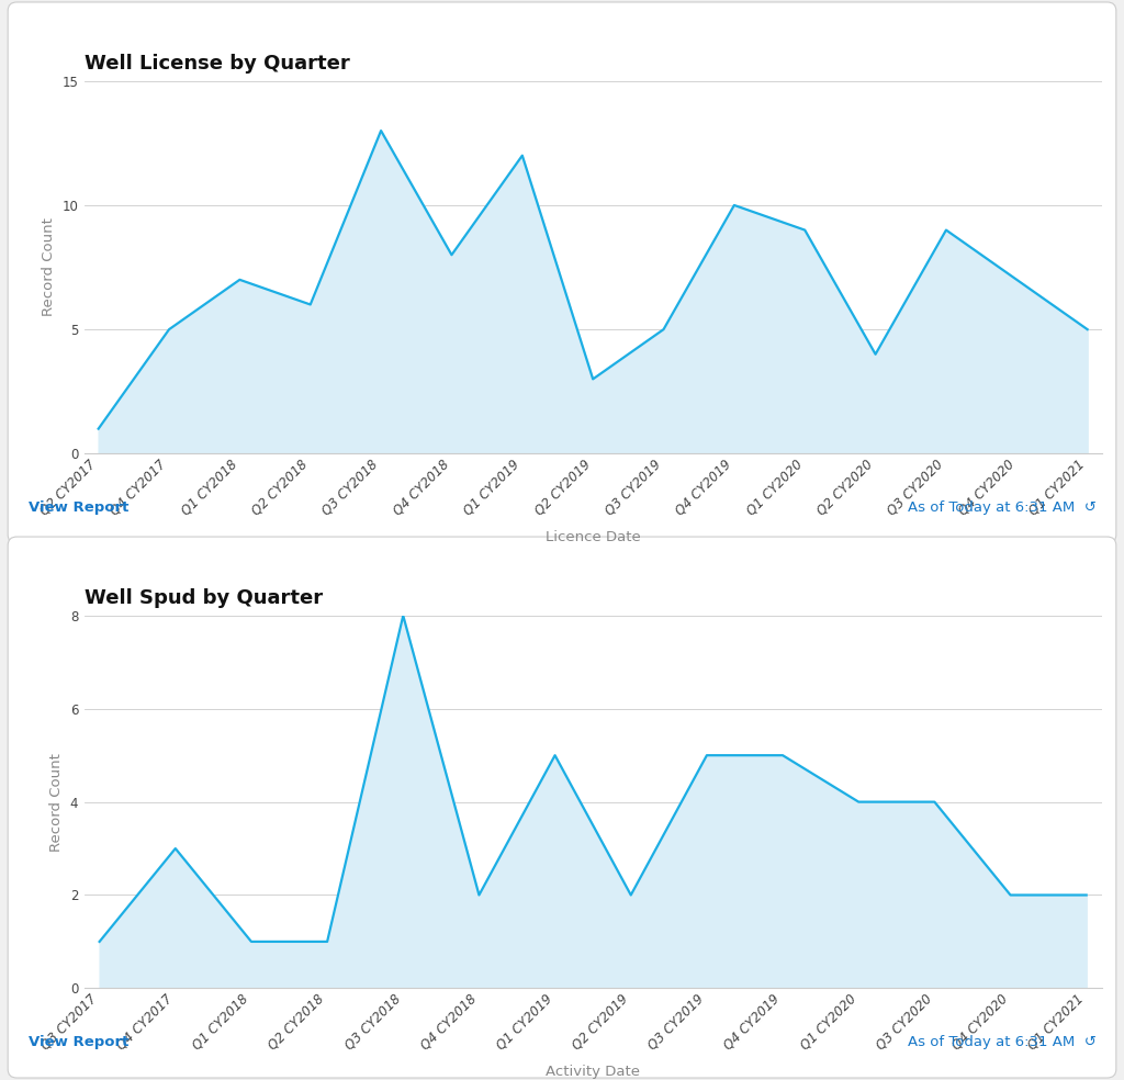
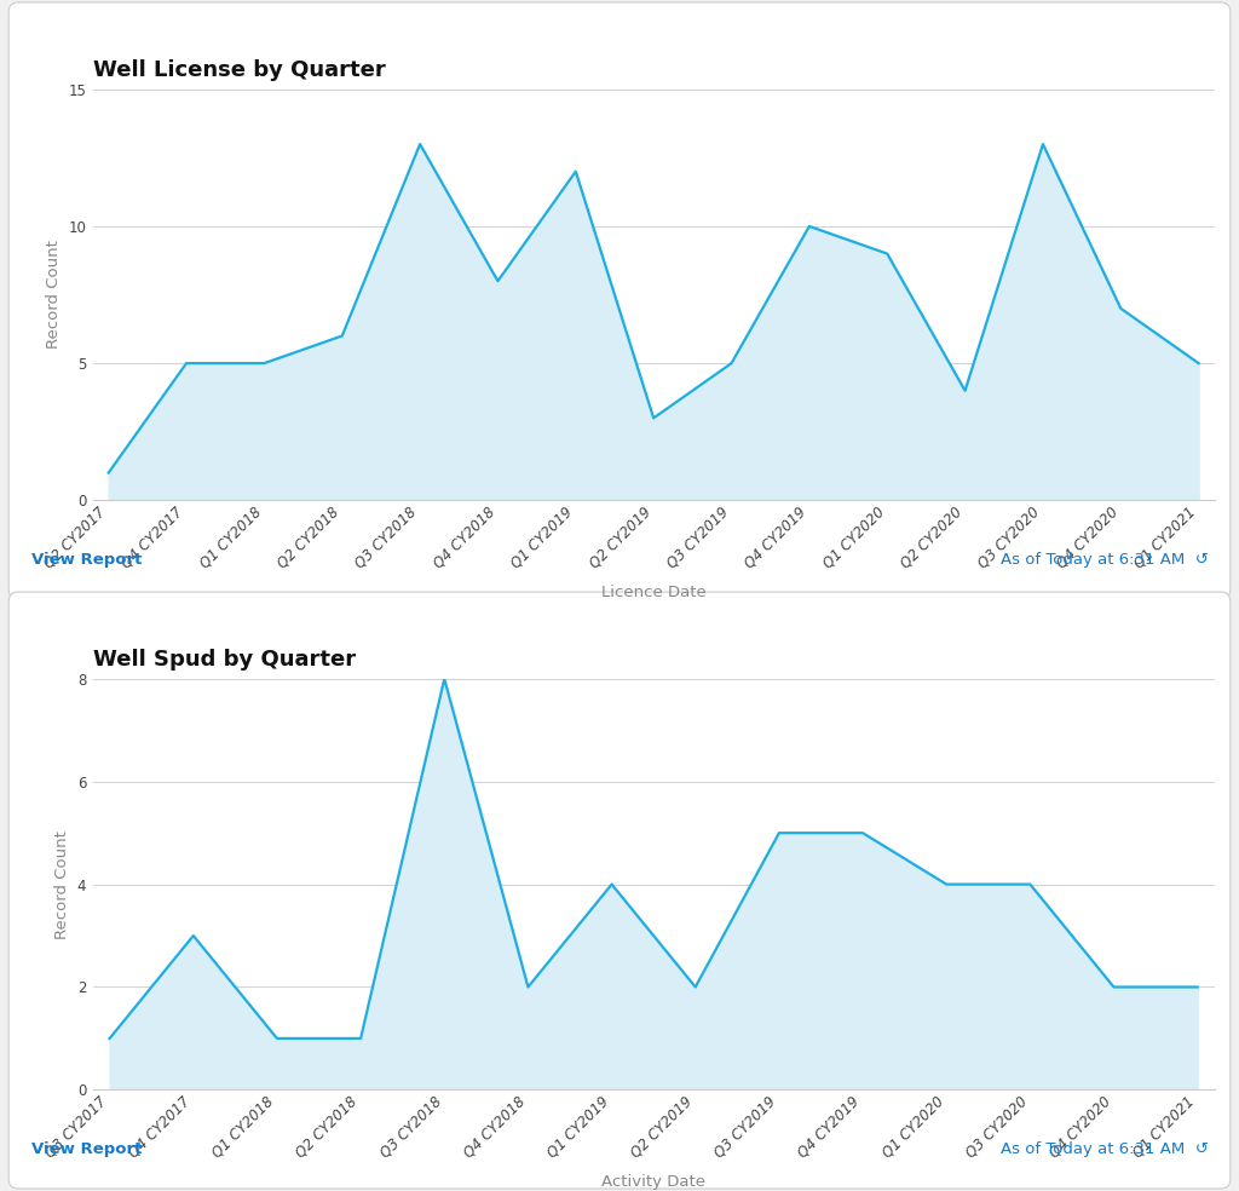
Well License by Quarter/Q1 CY2018: 7 -> 5
Well License by Quarter/Q3 CY2020: 9 -> 13
Well Spud by Quarter/Q1 CY2019: 5 -> 4
